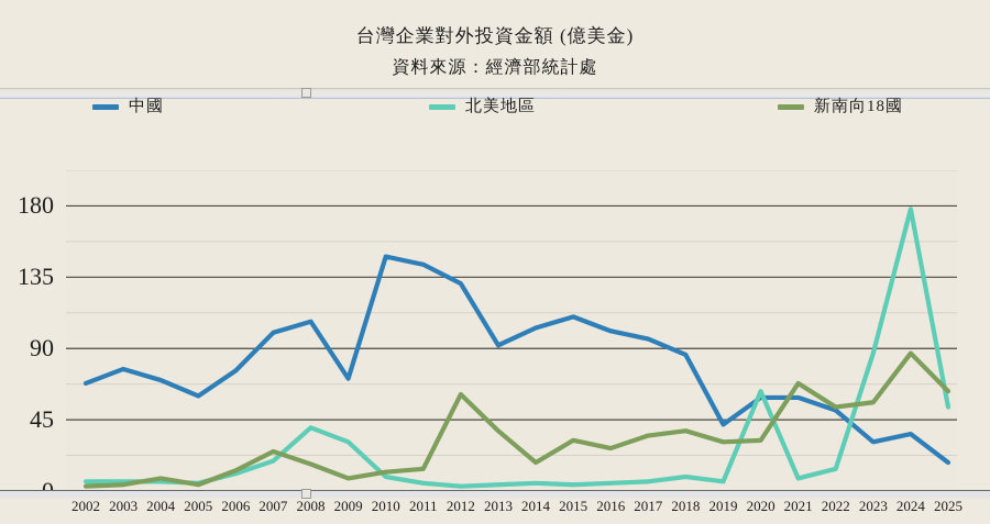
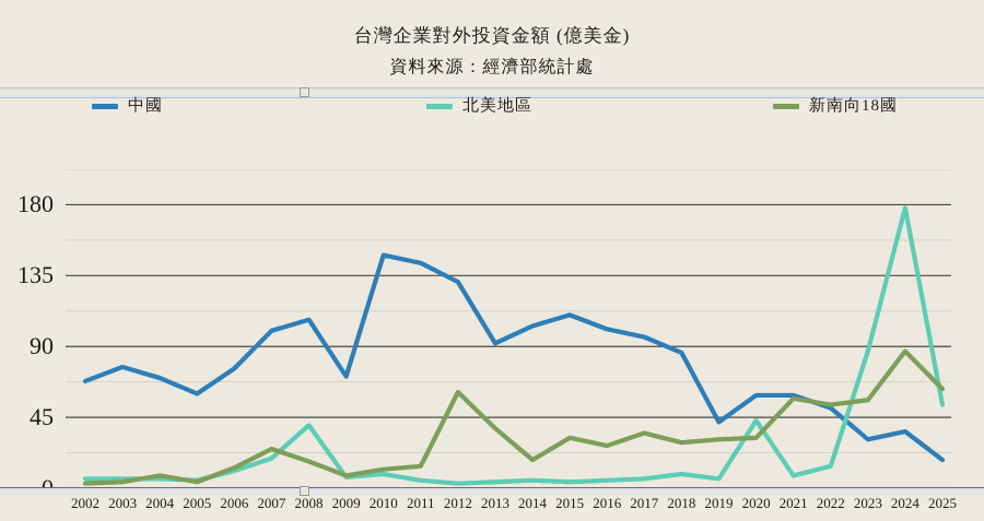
北美地區/2009: 31 -> 7
新南向18國/2018: 38 -> 29
北美地區/2020: 63 -> 43
新南向18國/2021: 68 -> 57
